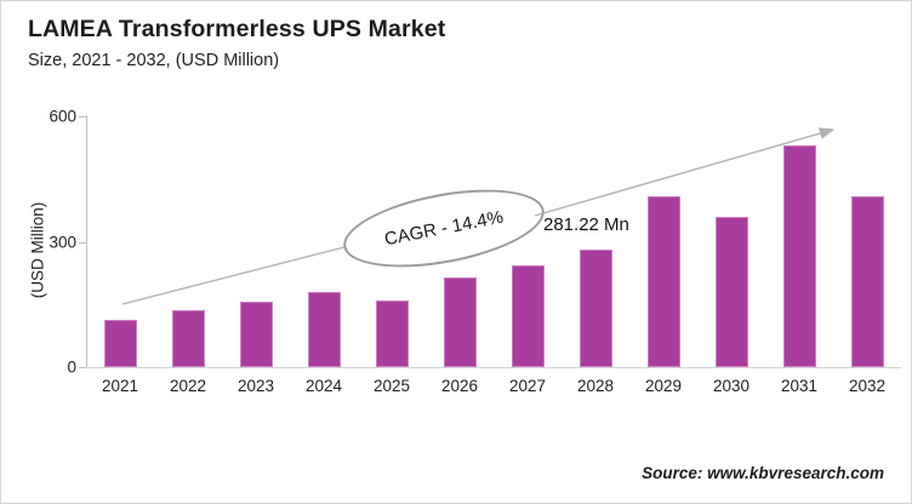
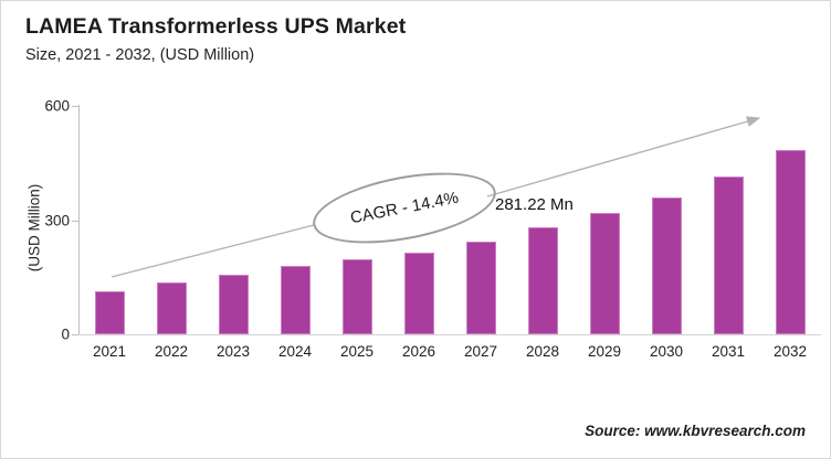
2025: 160 -> 200
2029: 410 -> 320
2031: 530 -> 420
2032: 410 -> 480
